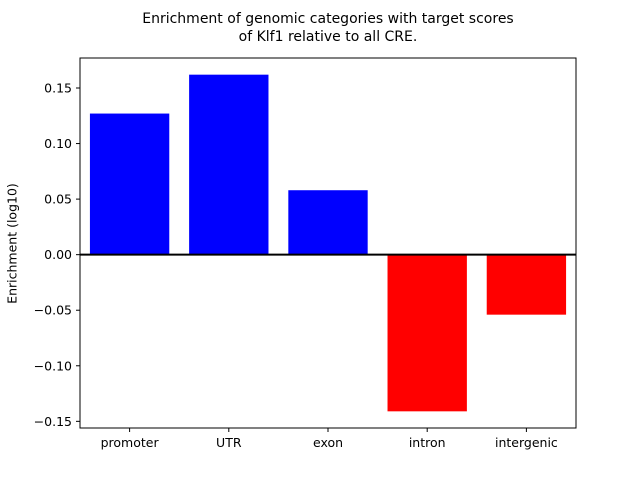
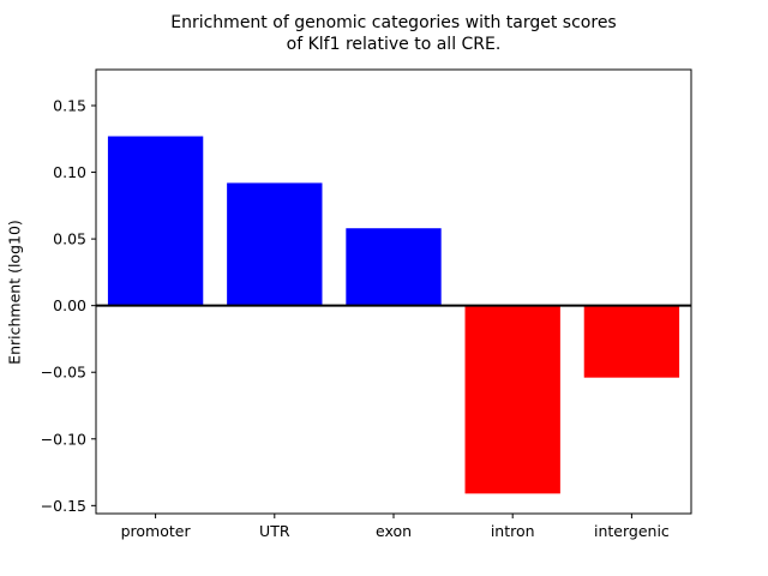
UTR: 0.162 -> 0.092
